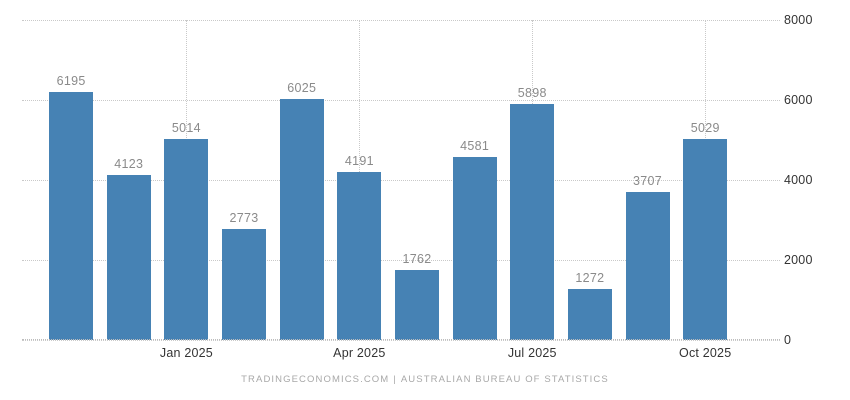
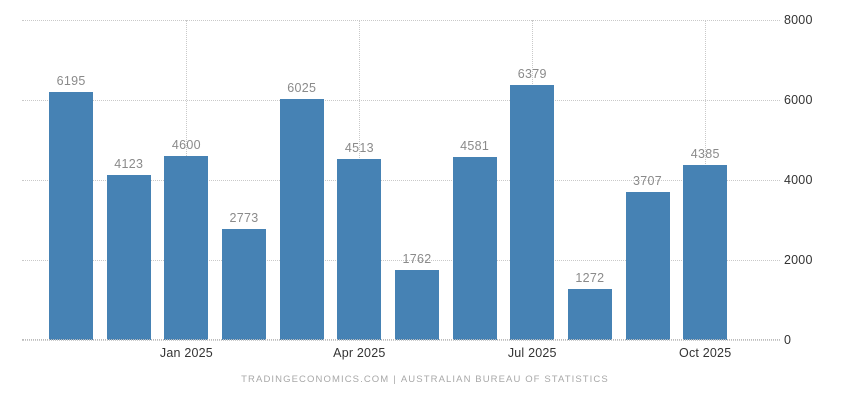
Jan 2025: 5014 -> 4600
Apr 2025: 4191 -> 4513
Jul 2025: 5898 -> 6379
Oct 2025: 5029 -> 4385
